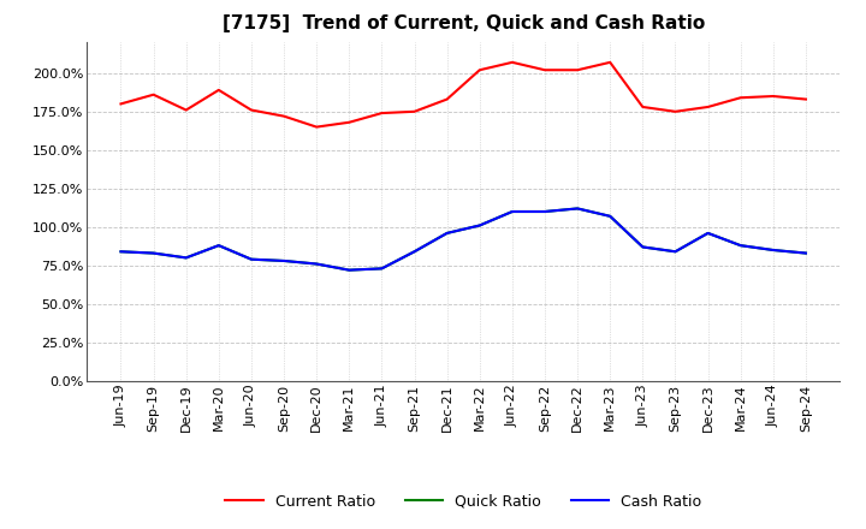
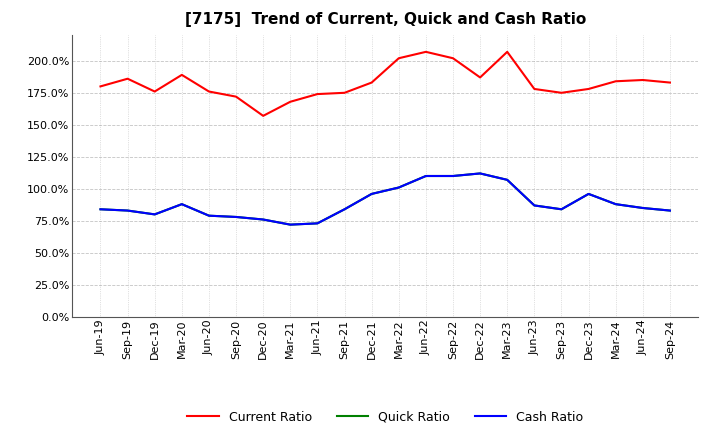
Current Ratio/Dec-20: 165% -> 157%
Current Ratio/Dec-22: 202% -> 187%
